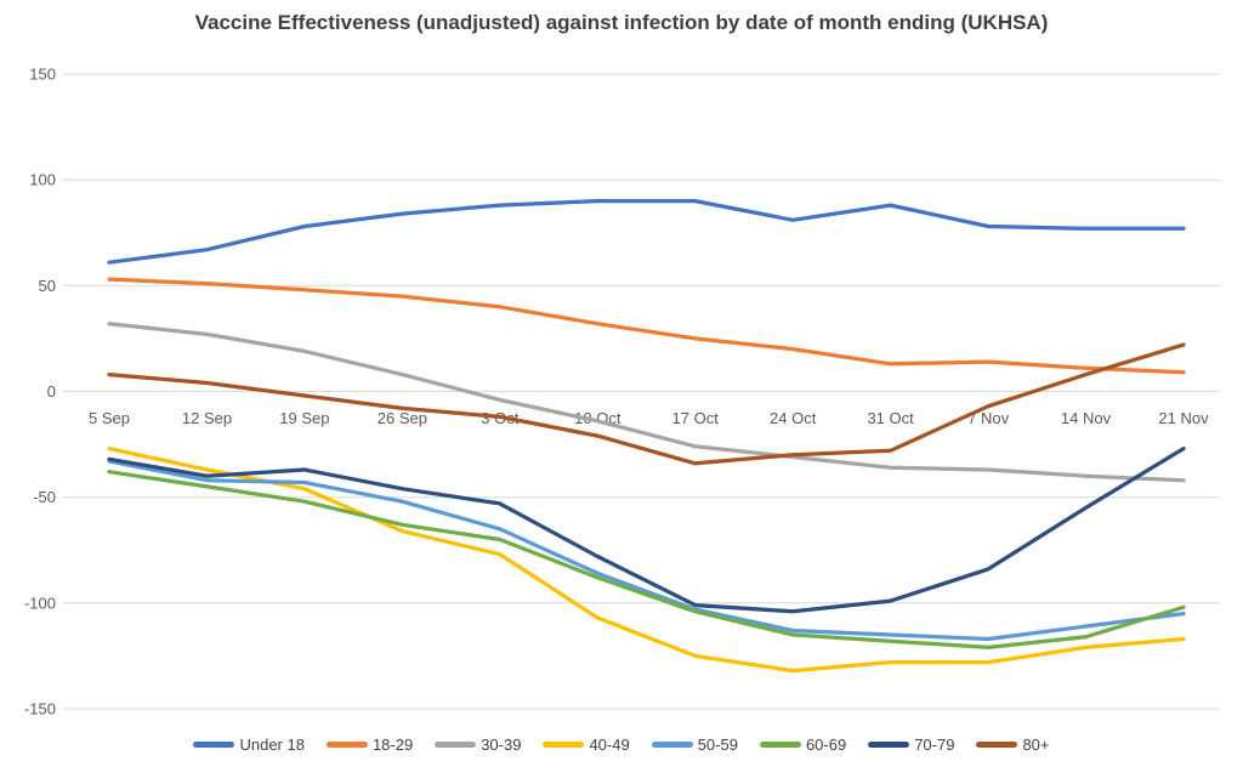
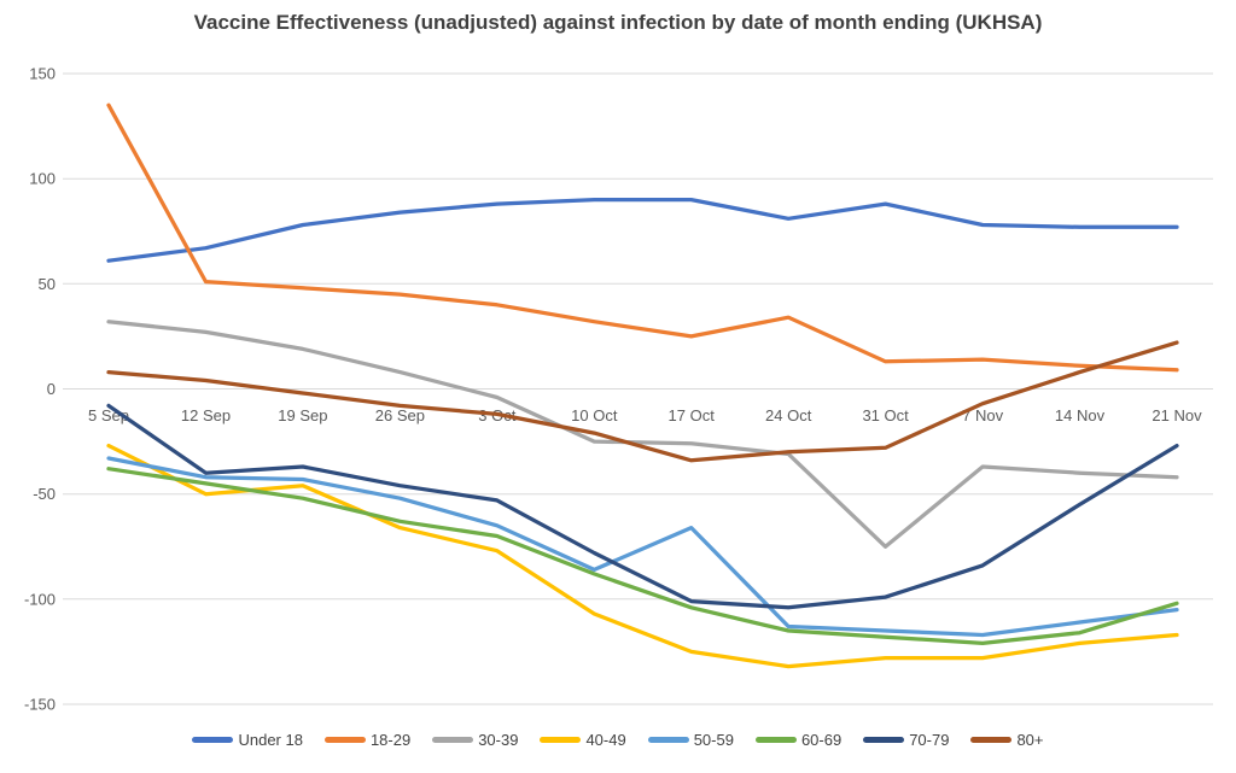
18-29/5 Sep: 53 -> 135
70-79/5 Sep: -32 -> -8
40-49/12 Sep: -37 -> -50
30-39/10 Oct: -14 -> -25
50-59/17 Oct: -103 -> -66
18-29/24 Oct: 20 -> 34
30-39/31 Oct: -36 -> -75
